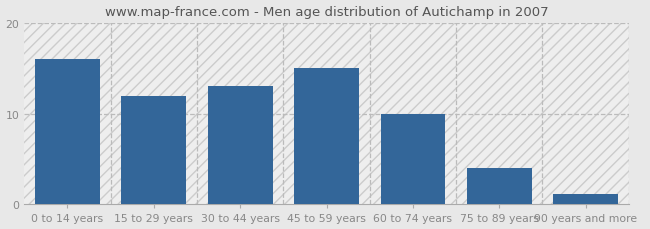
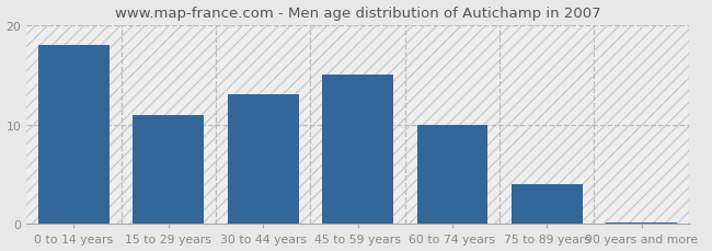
0 to 14 years: 16.0 -> 18.0
15 to 29 years: 12.0 -> 11.0
90 years and more: 1.2 -> 0.2
